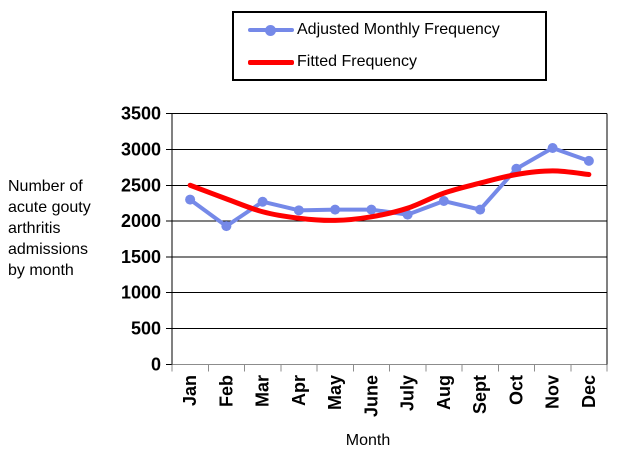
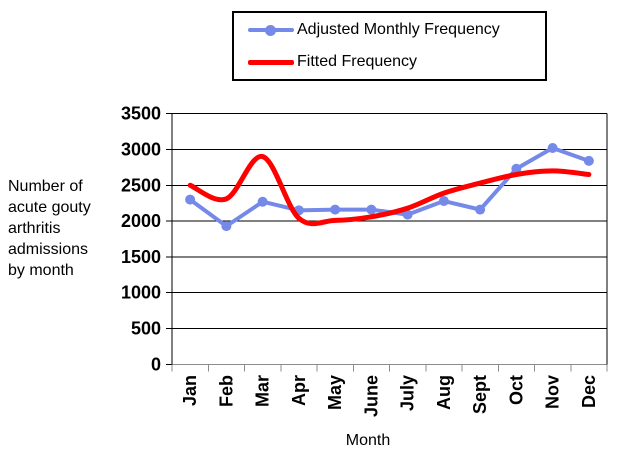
Fitted Frequency/Mar: 2100 -> 2900
